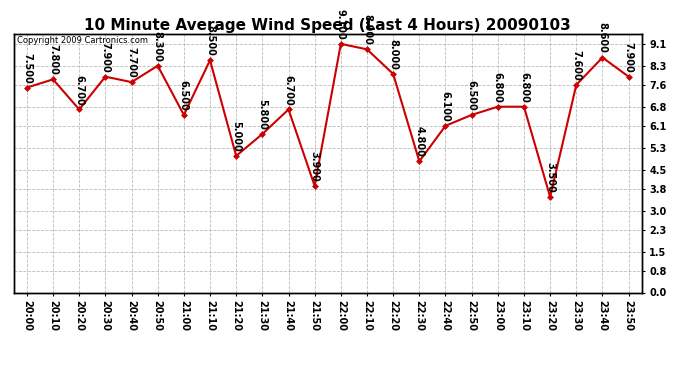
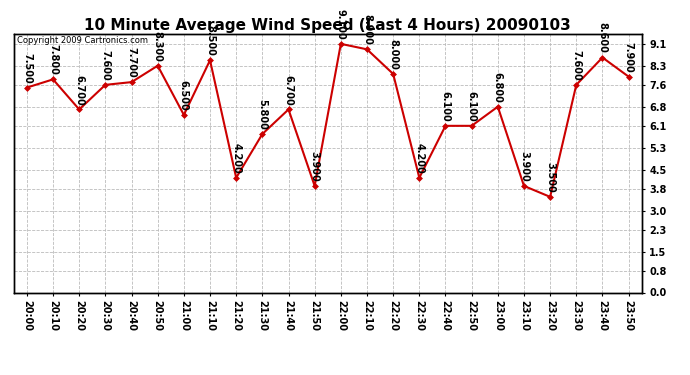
20:30: 7.900 -> 7.600
21:20: 5.000 -> 4.200
22:30: 4.800 -> 4.200
22:50: 6.500 -> 6.100
23:10: 6.800 -> 3.900
